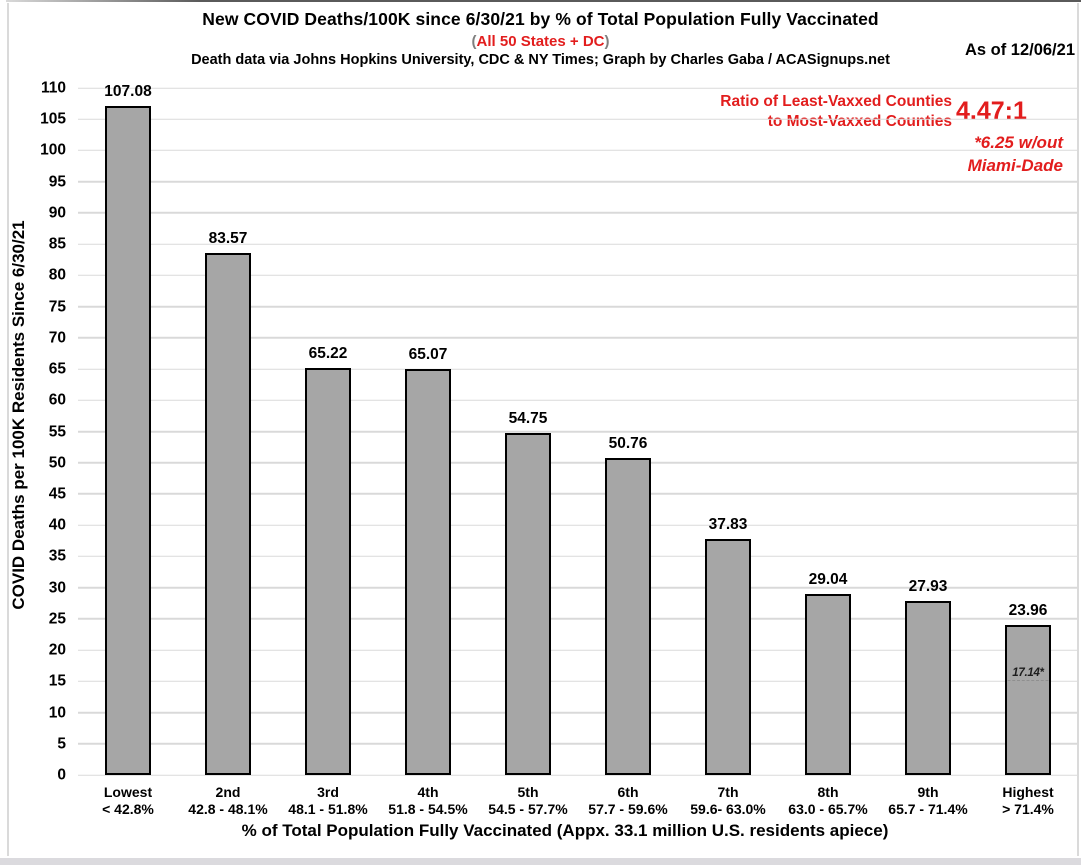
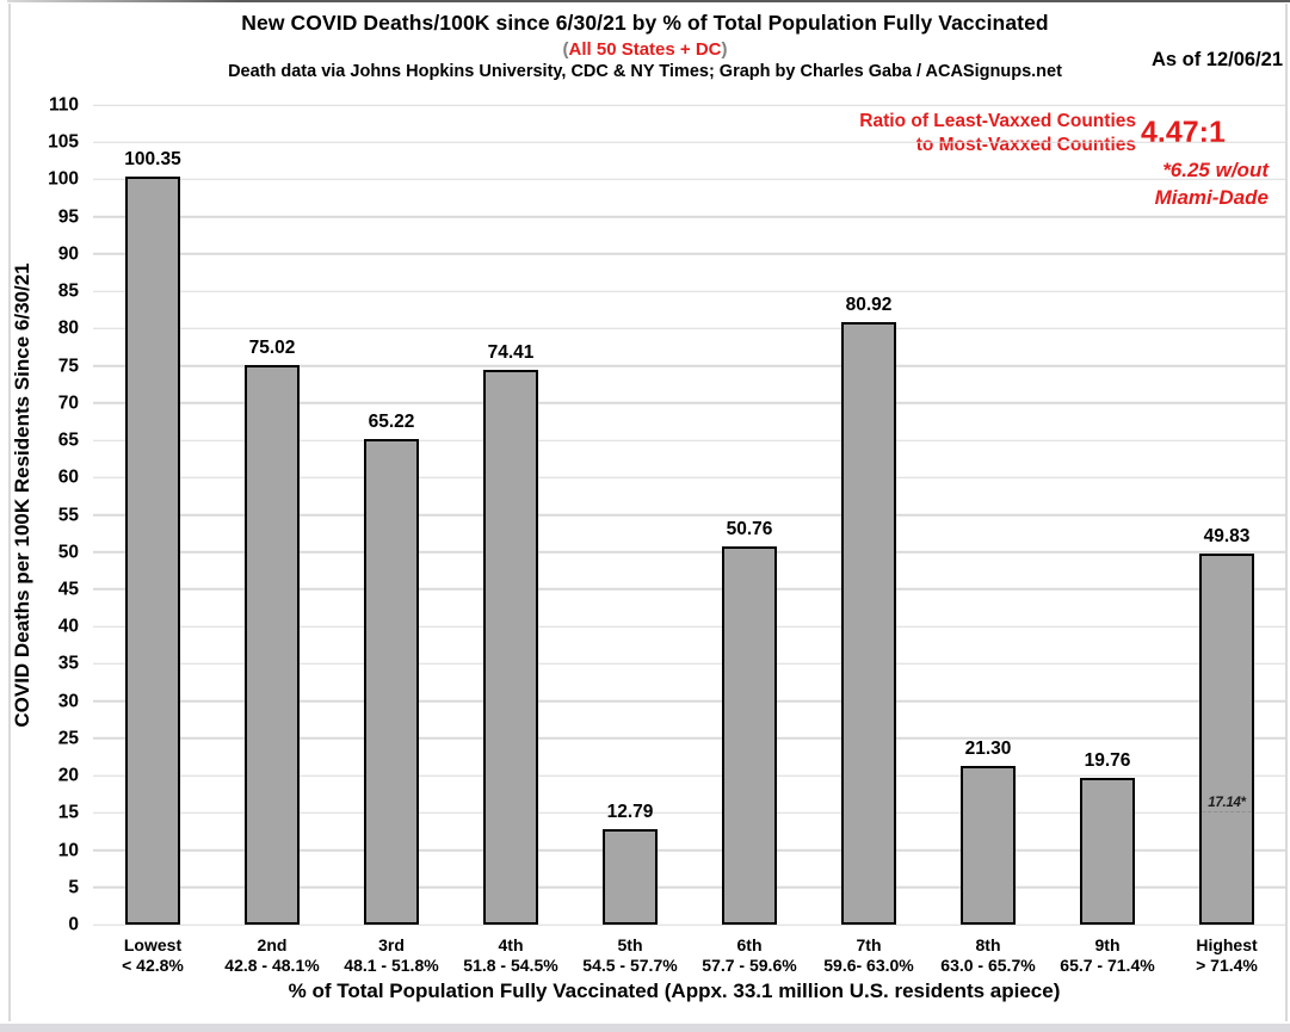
Lowest: 107.08 -> 100.35
2nd: 83.57 -> 75.02
4th: 65.07 -> 74.41
5th: 54.75 -> 12.79
7th: 37.83 -> 80.92
8th: 29.04 -> 21.30
9th: 27.93 -> 19.76
Highest: 23.96 -> 49.83
